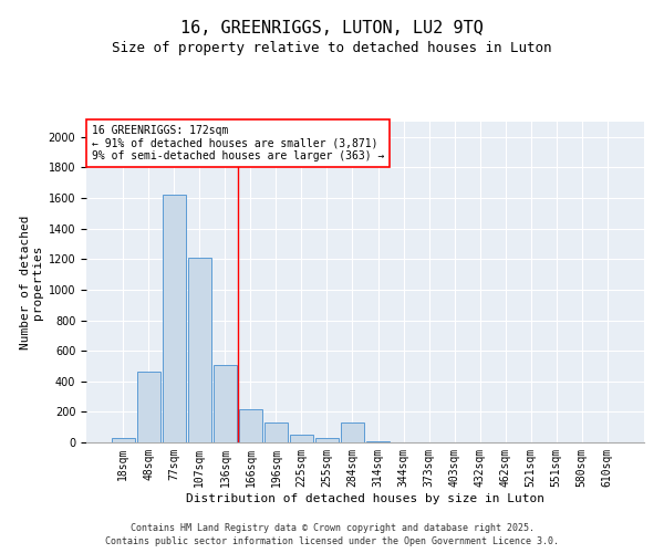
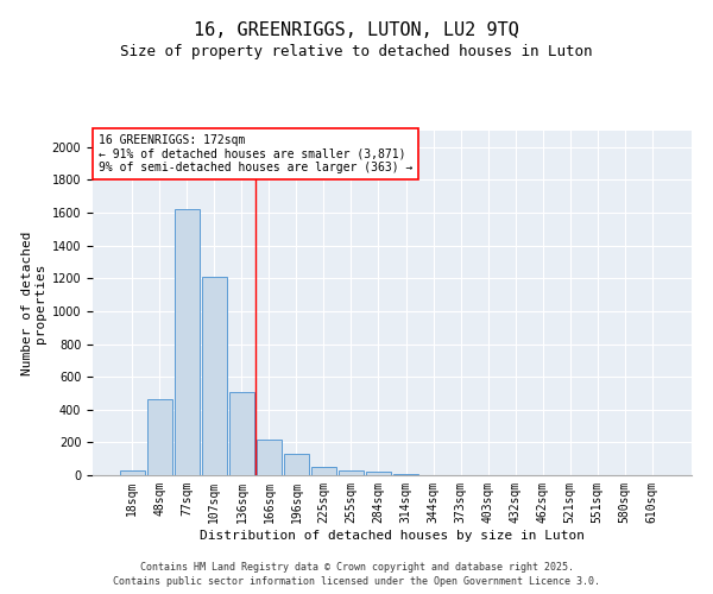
284sqm: 130 -> 20
